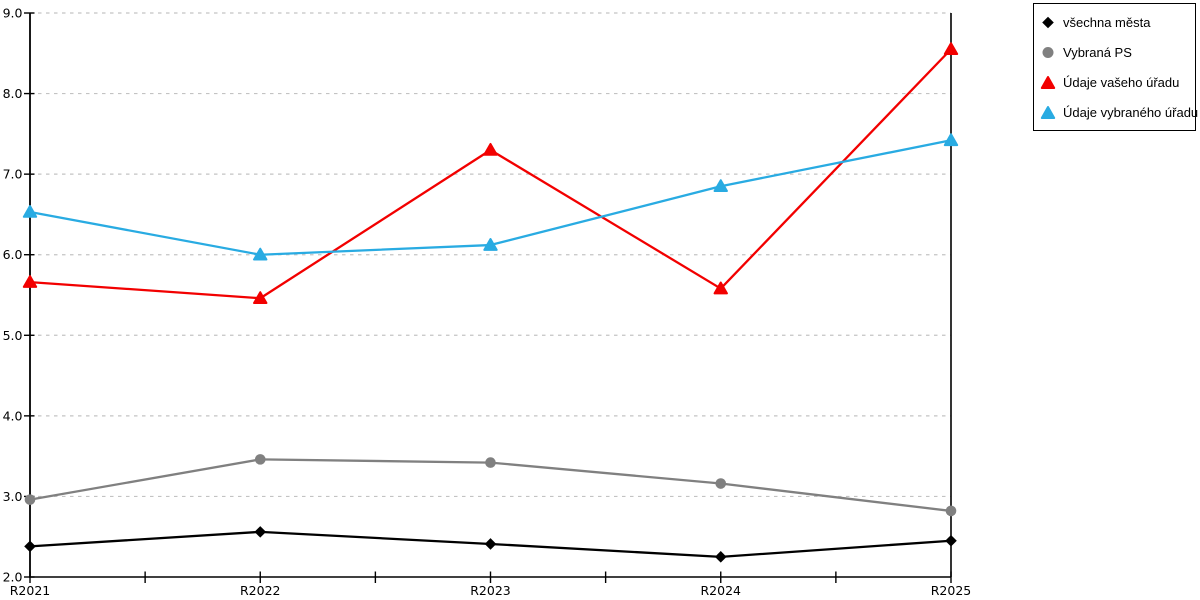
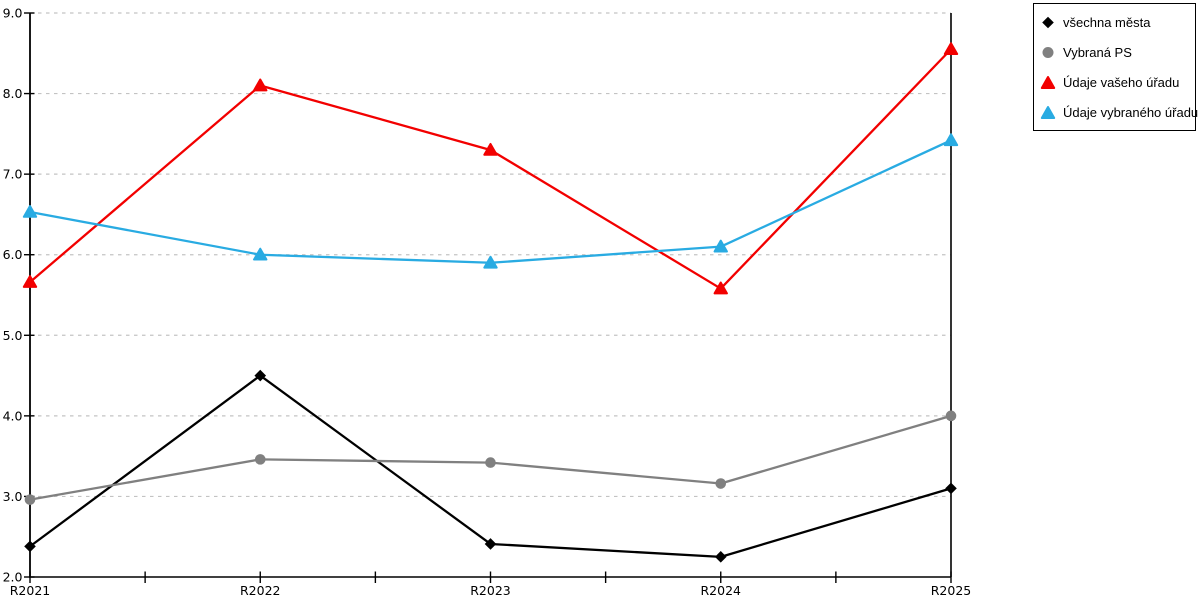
všechna města/R2022: 2.6 -> 4.5
Údaje vašeho úřadu/R2022: 5.5 -> 8.1
Údaje vybraného úřadu/R2023: 6.1 -> 5.9
Údaje vybraného úřadu/R2024: 6.8 -> 6.1
všechna města/R2025: 2.5 -> 3.1
Vybraná PS/R2025: 2.8 -> 4.0
